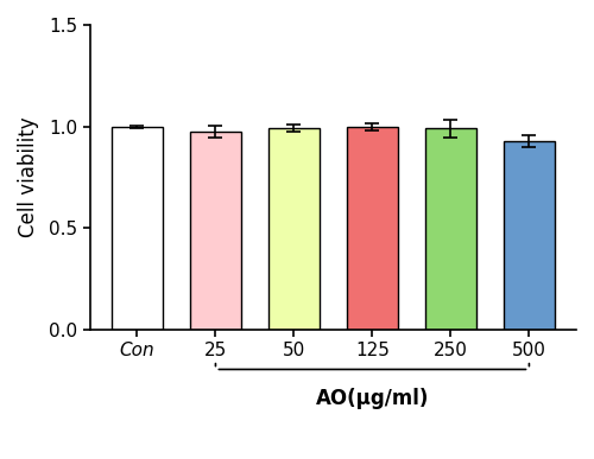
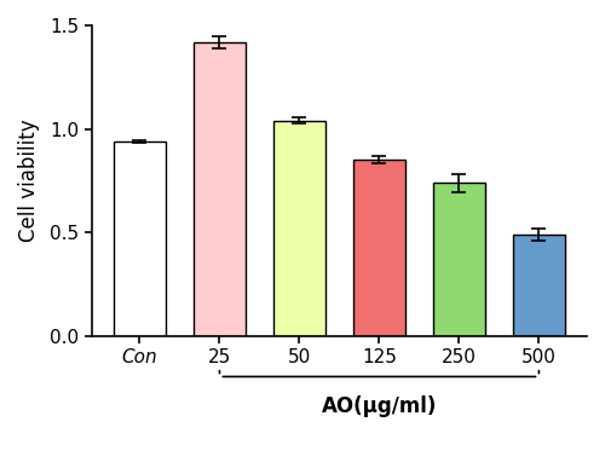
Con: 1.00 -> 0.94
25: 0.97 -> 1.42
50: 0.99 -> 1.04
125: 1.00 -> 0.85
250: 0.99 -> 0.74
500: 0.93 -> 0.49
